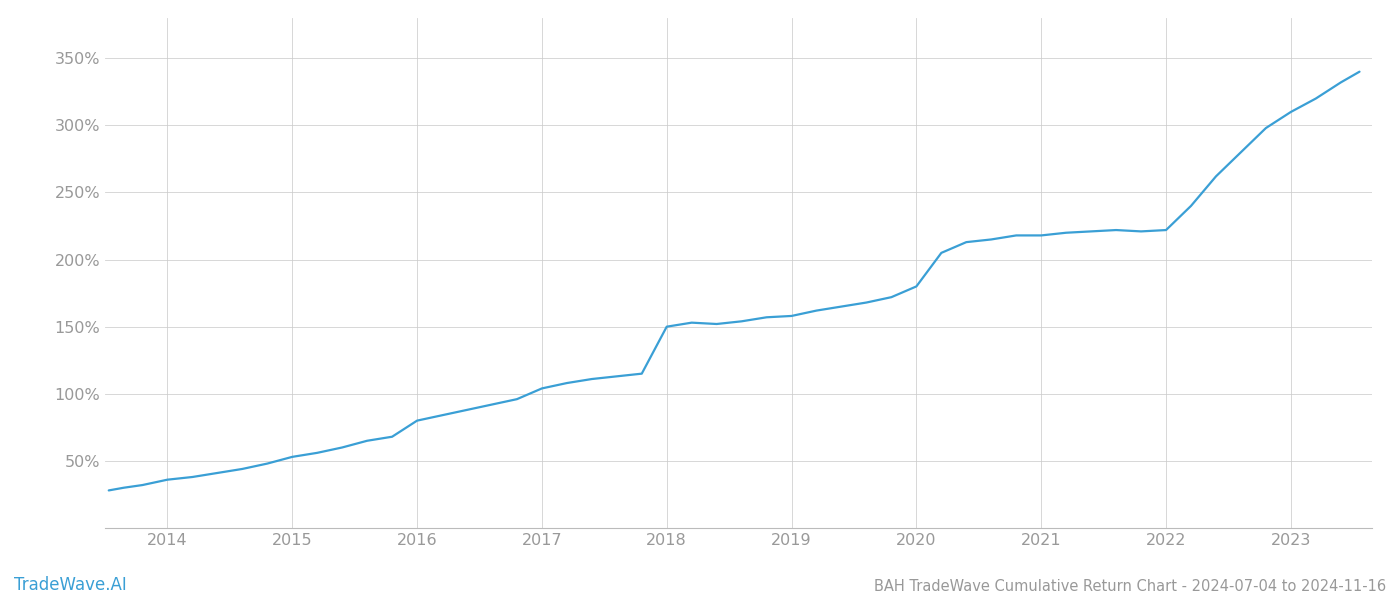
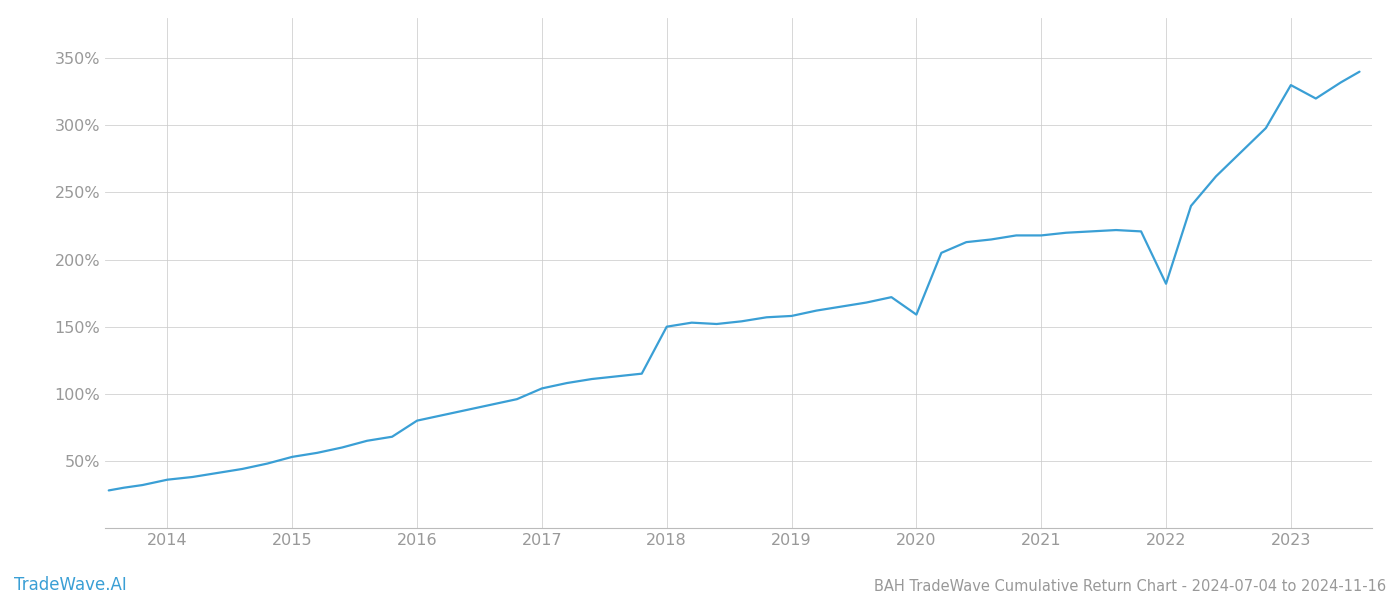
2020: 180% -> 159%
2022: 222% -> 182%
2023: 310% -> 330%
